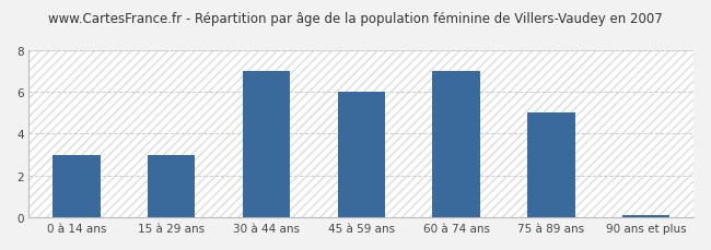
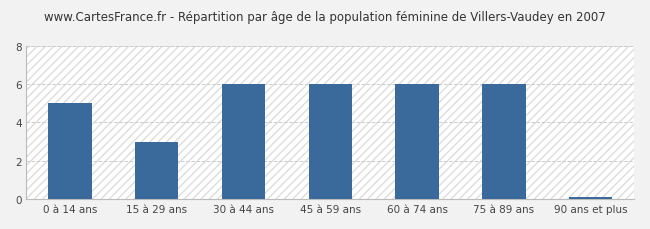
0 à 14 ans: 3.0 -> 5.0
30 à 44 ans: 7.0 -> 6.0
60 à 74 ans: 7.0 -> 6.0
75 à 89 ans: 5.0 -> 6.0
